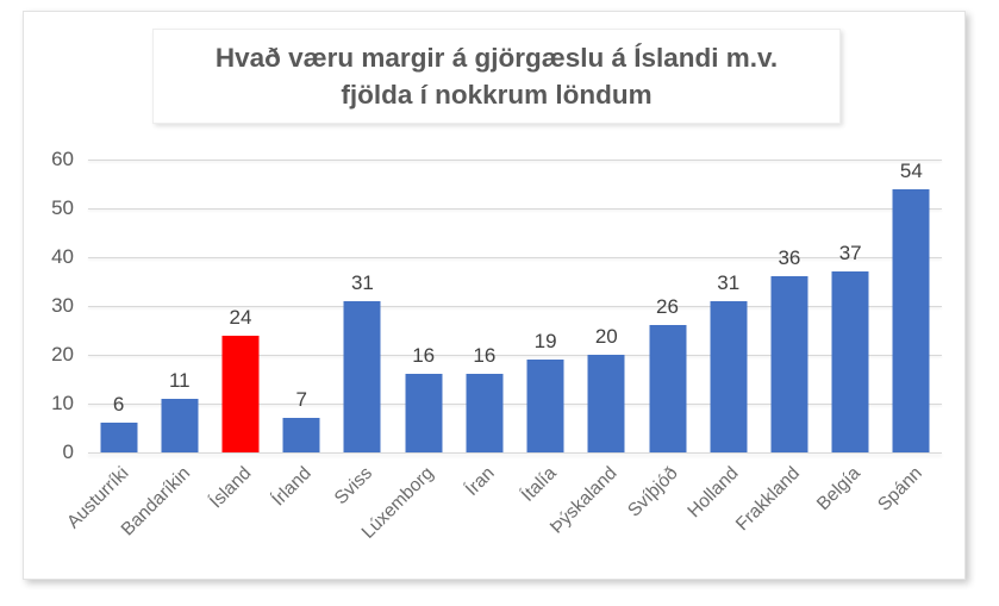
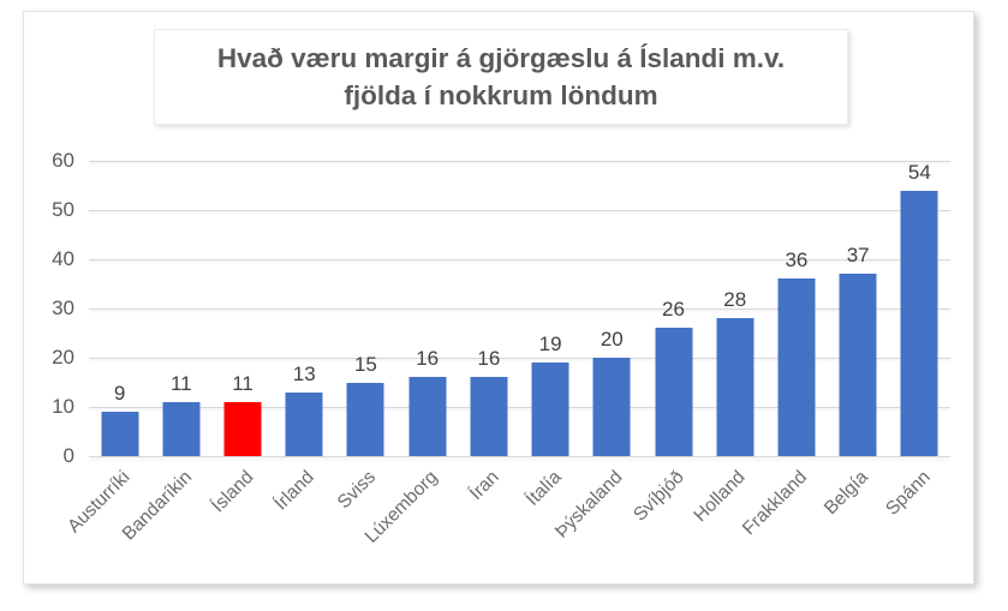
Austurríki: 6 -> 9
Ísland: 24 -> 11
Írland: 7 -> 13
Sviss: 31 -> 15
Holland: 31 -> 28
